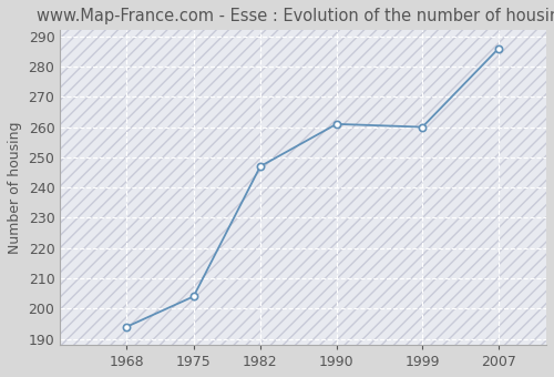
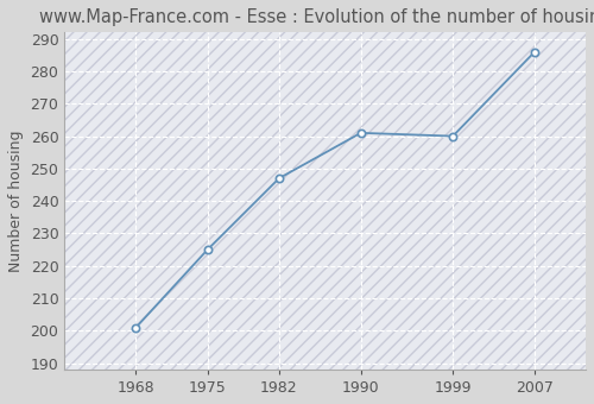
1968: 194 -> 201
1975: 204 -> 225
